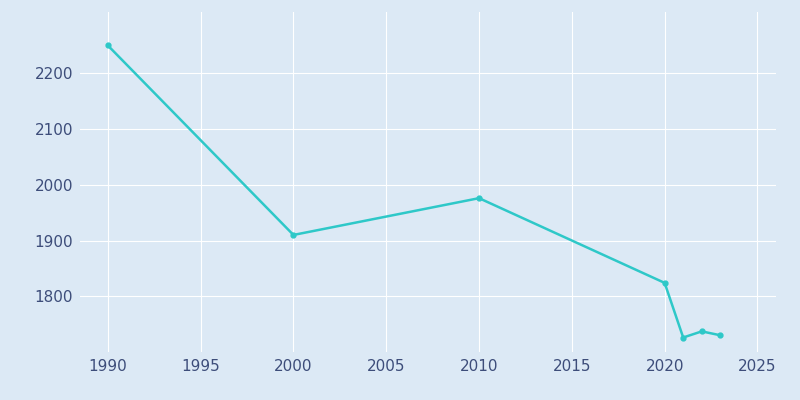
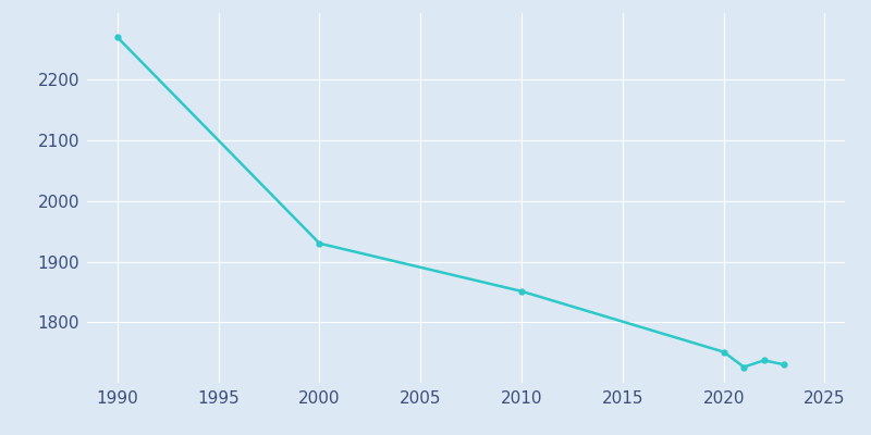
1990: 2250 -> 2270
2000: 1910 -> 1930
2010: 1976 -> 1851
2020: 1824 -> 1751
